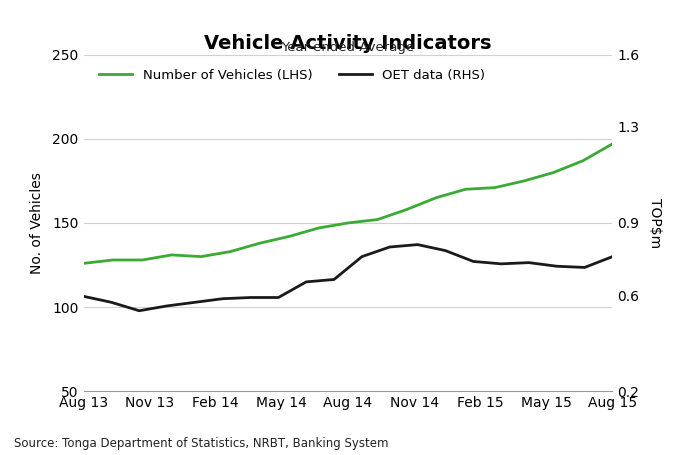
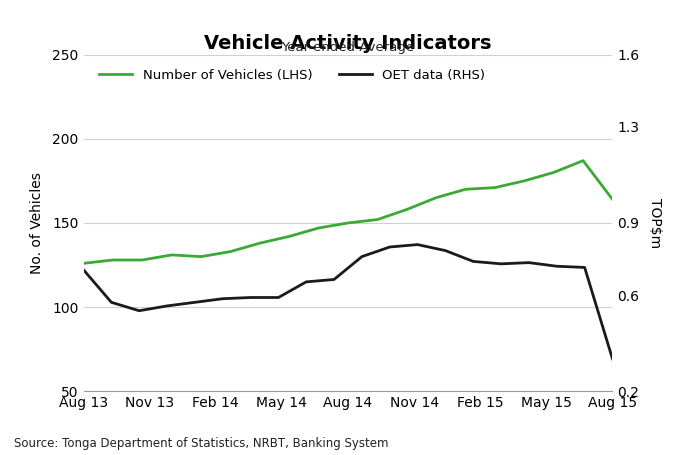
OET data (RHS)/Aug 13: 0.595 -> 0.705
Number of Vehicles (LHS)/Aug 15: 197 -> 164
OET data (RHS)/Aug 15: 0.760 -> 0.335
